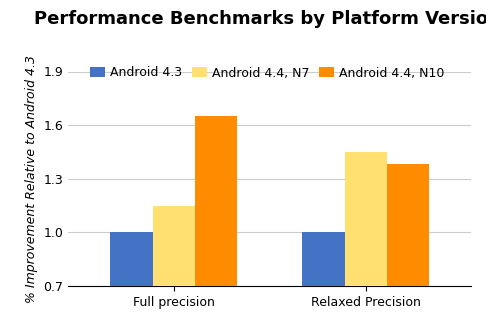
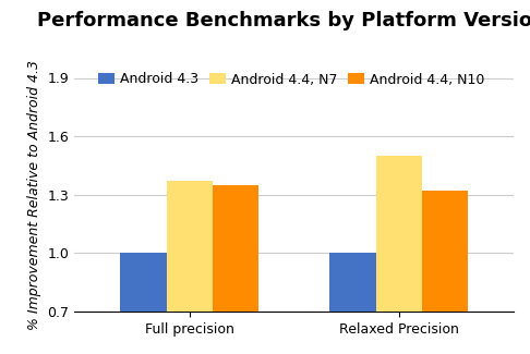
Android 4.4, N7/Full precision: 1.15 -> 1.37
Android 4.4, N10/Full precision: 1.65 -> 1.35
Android 4.4, N7/Relaxed Precision: 1.45 -> 1.50
Android 4.4, N10/Relaxed Precision: 1.38 -> 1.32
